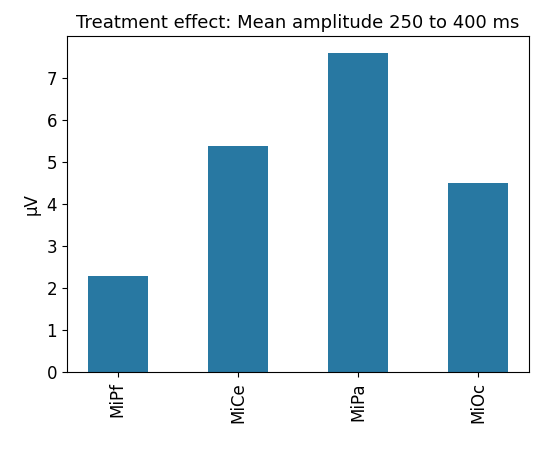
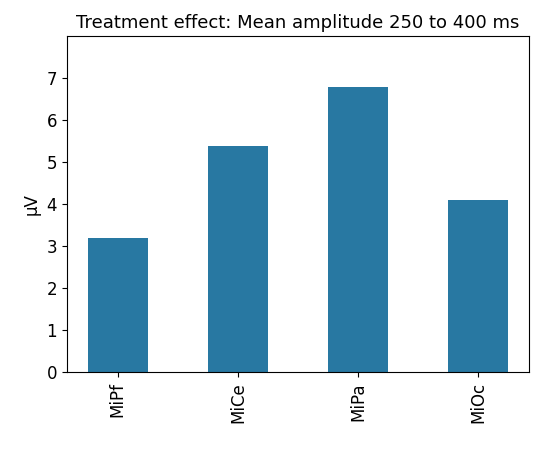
MiPf: 2.3 -> 3.2
MiPa: 7.6 -> 6.8
MiOc: 4.5 -> 4.1
